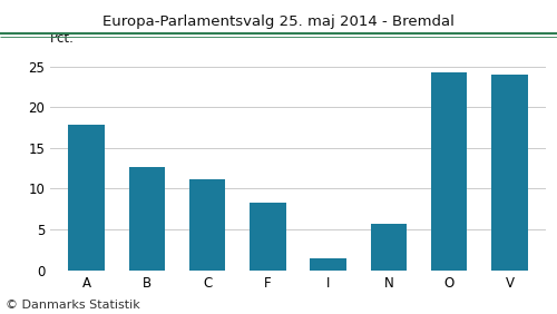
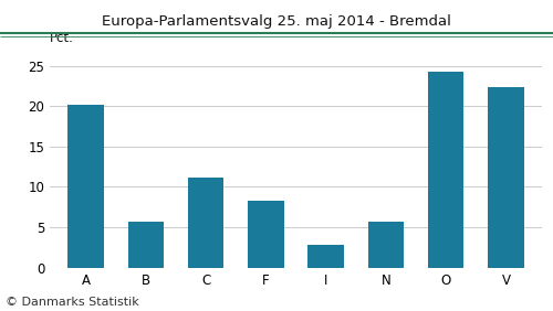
A: 17.8 -> 20.2
B: 12.6 -> 5.7
I: 1.4 -> 2.8
V: 24.0 -> 22.4
